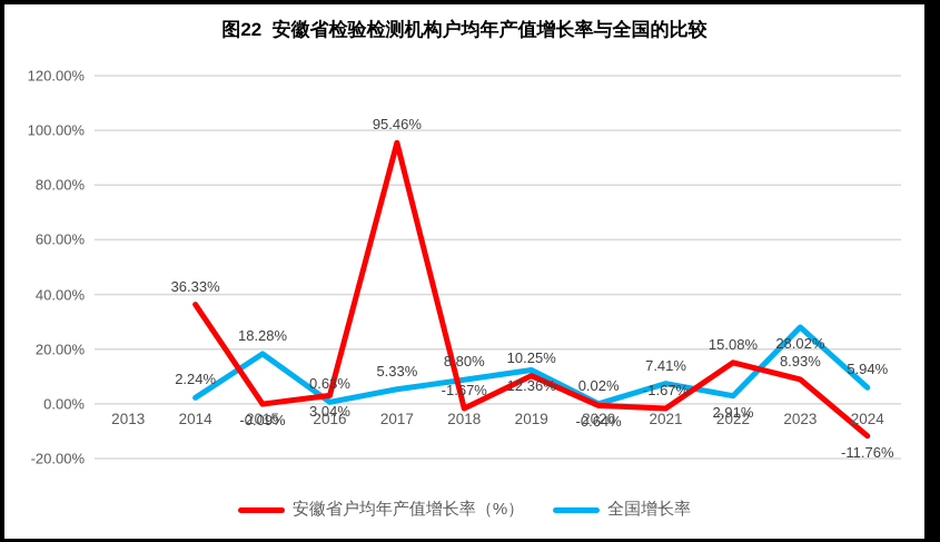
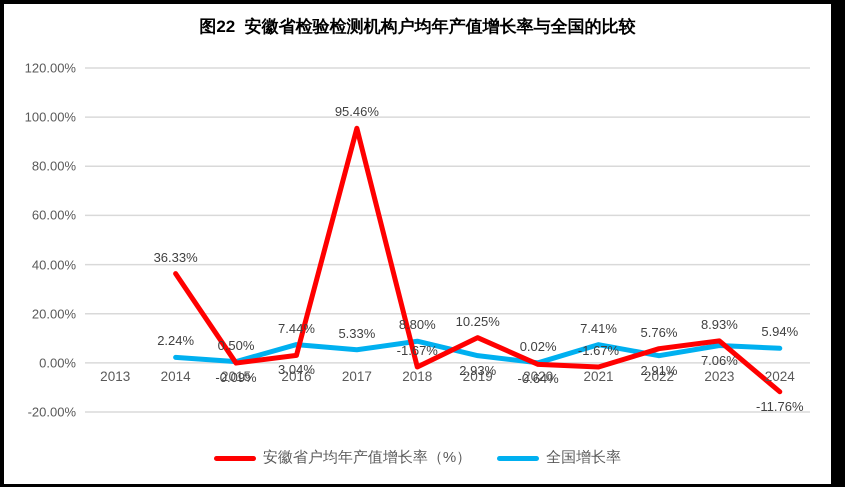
全国增长率/2015: 18.28% -> 0.50%
全国增长率/2016: 0.63% -> 7.44%
全国增长率/2019: 12.36% -> 2.93%
安徽省户均年产值增长率（%）/2022: 15.08% -> 5.76%
全国增长率/2023: 28.02% -> 7.06%
